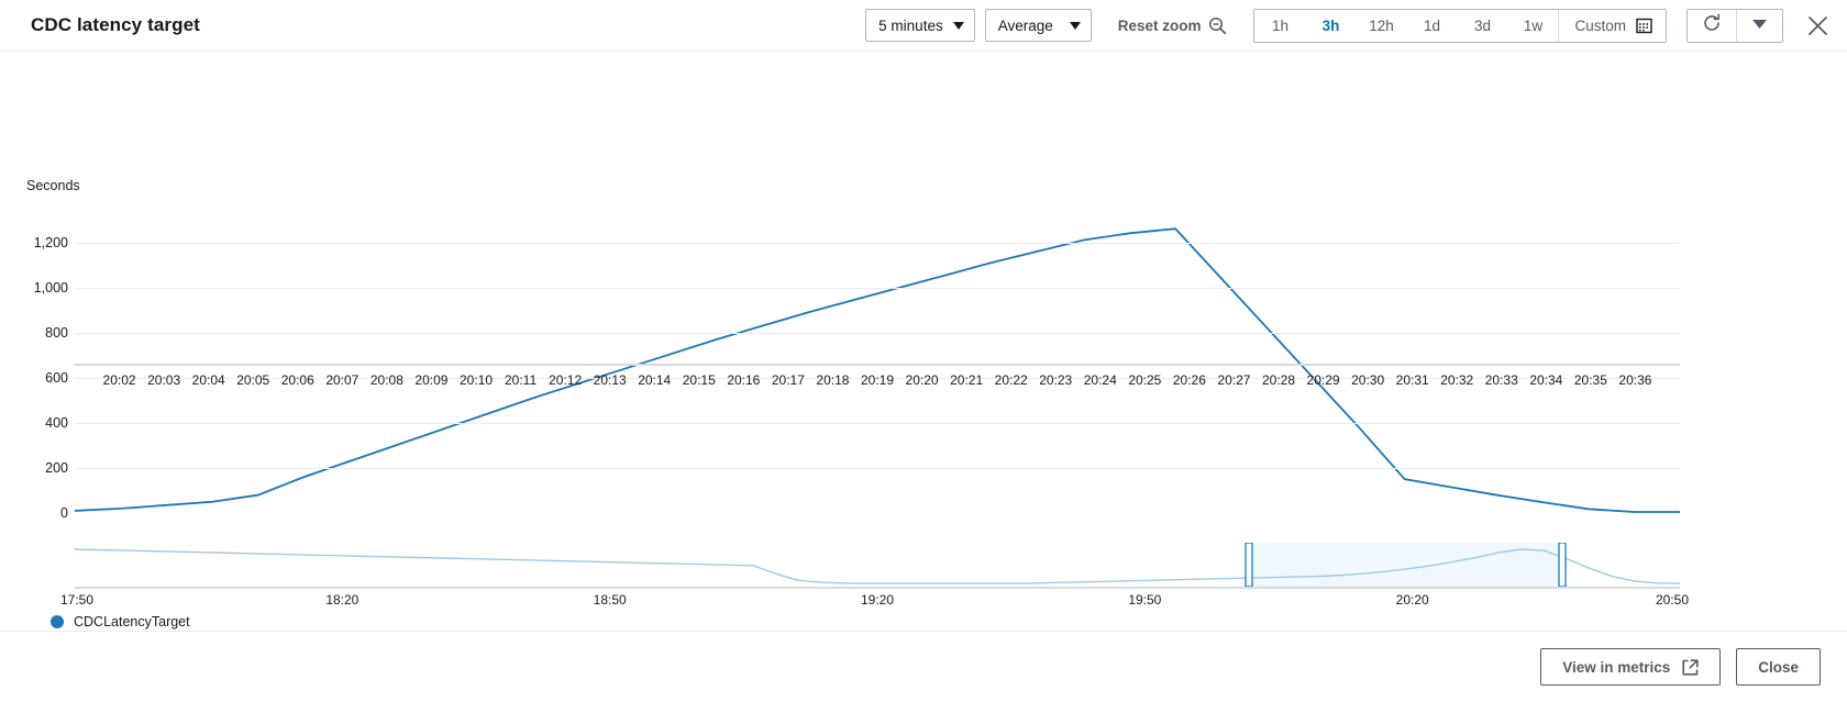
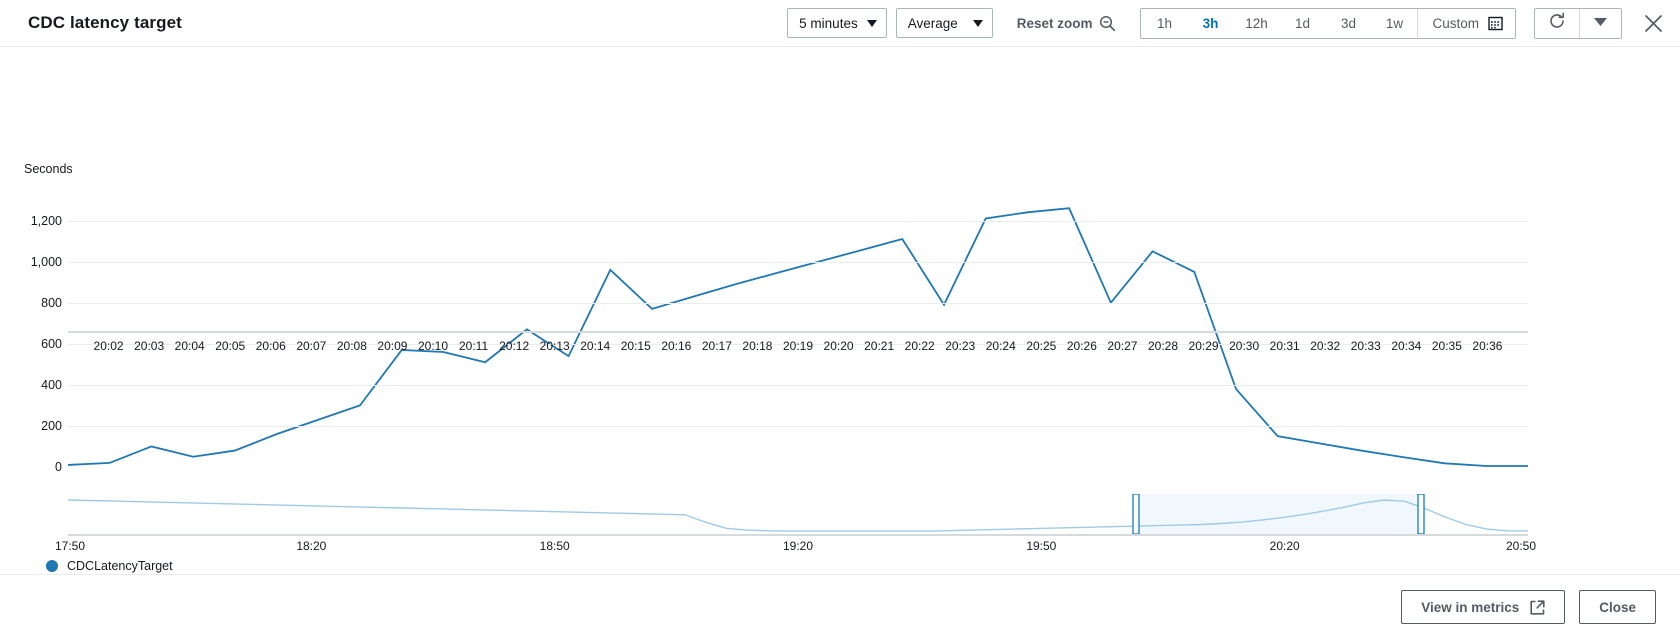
20:03: 40 -> 100
20:09: 370 -> 570
20:10: 440 -> 560
20:12: 580 -> 670
20:13: 640 -> 540
20:14: 700 -> 960
20:22: 1160 -> 790
20:26: 1040 -> 800
20:27: 820 -> 1050
20:28: 600 -> 950
